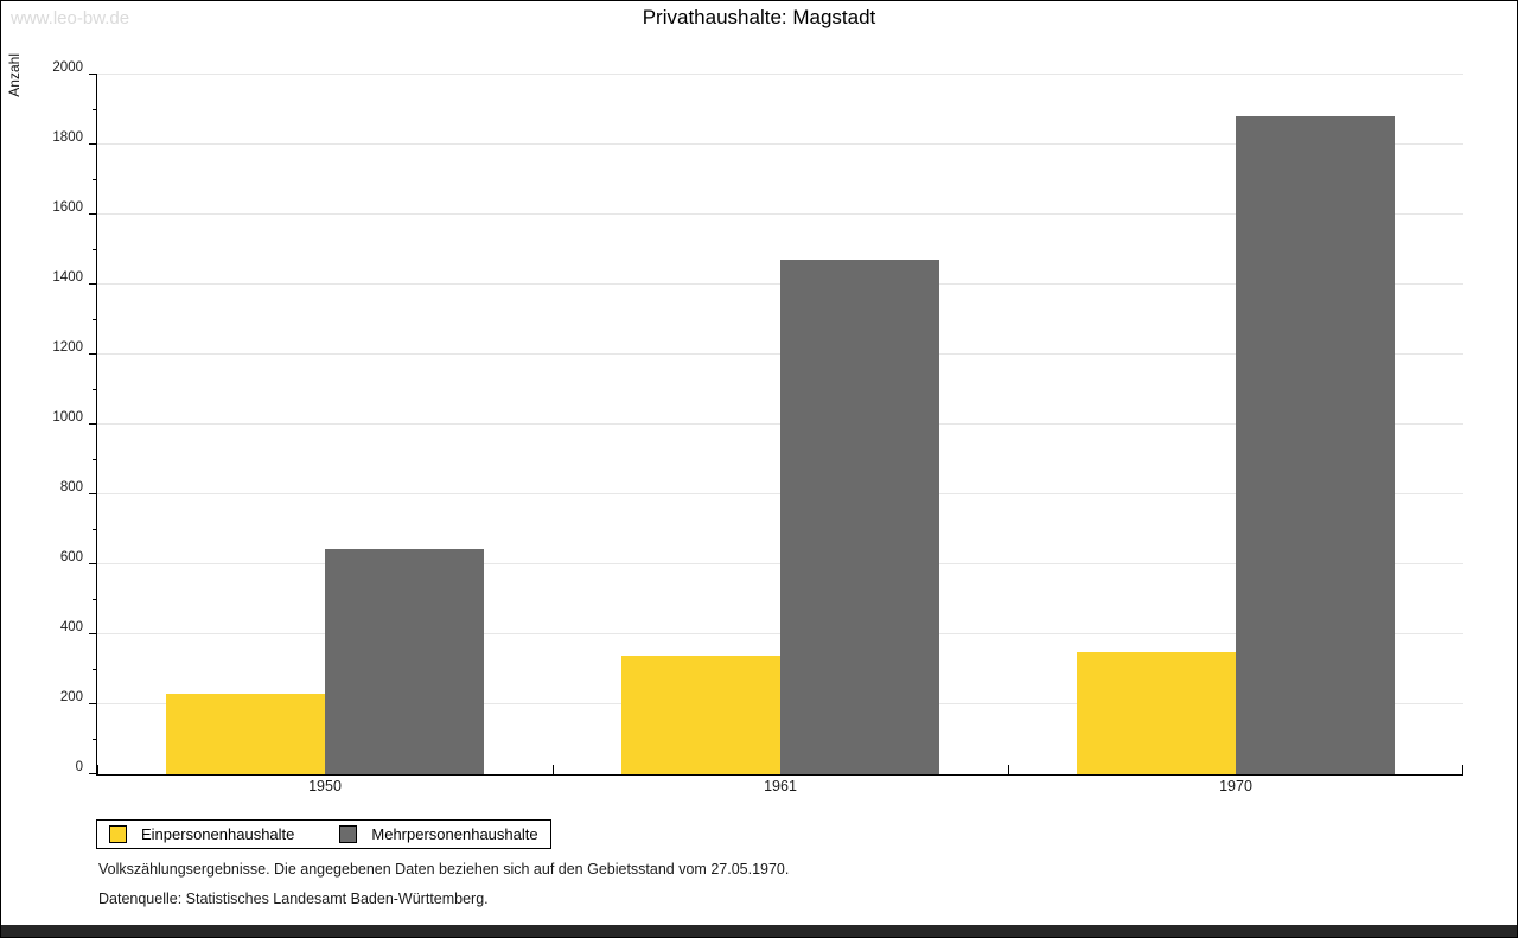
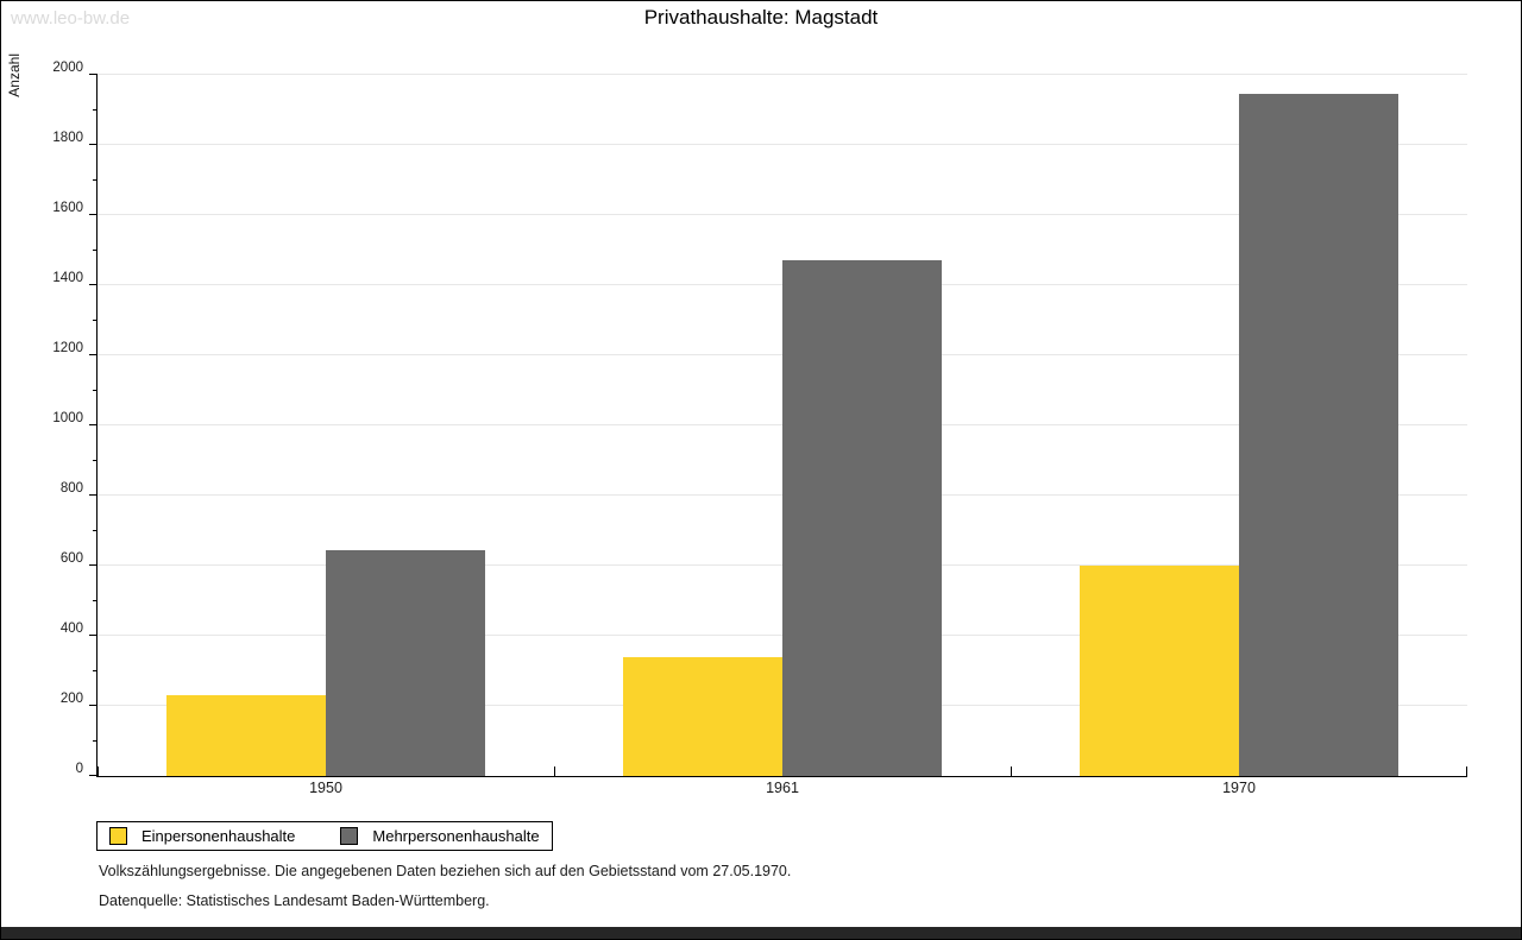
Einpersonenhaushalte/1970: 350 -> 600
Mehrpersonenhaushalte/1970: 1880 -> 1940
